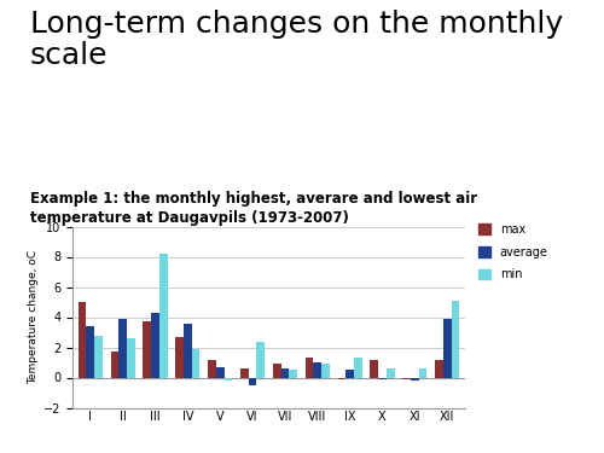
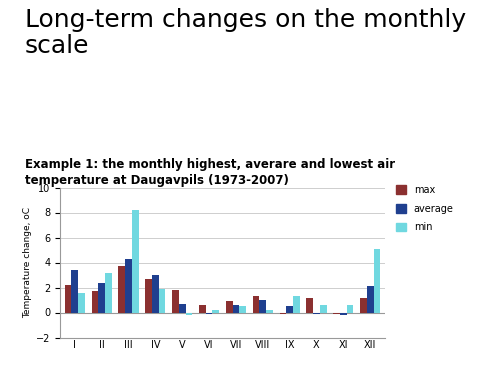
max/I: 5.0 -> 2.2
min/I: 2.8 -> 1.6
average/II: 3.9 -> 2.4
min/II: 2.6 -> 3.2
average/IV: 3.6 -> 3.0
max/V: 1.2 -> 1.8
average/VI: -0.5 -> -0.1
min/VI: 2.4 -> 0.2
min/VIII: 0.9 -> 0.2
average/XII: 3.9 -> 2.1
